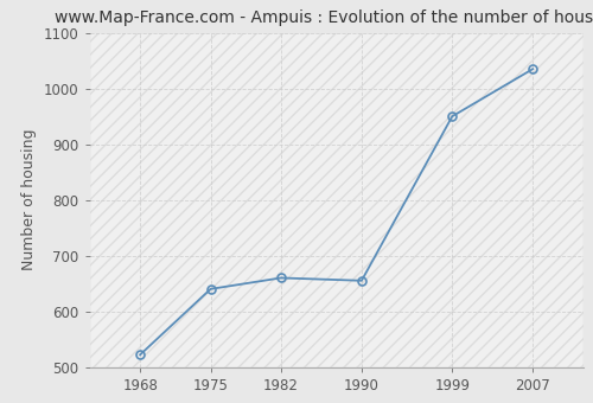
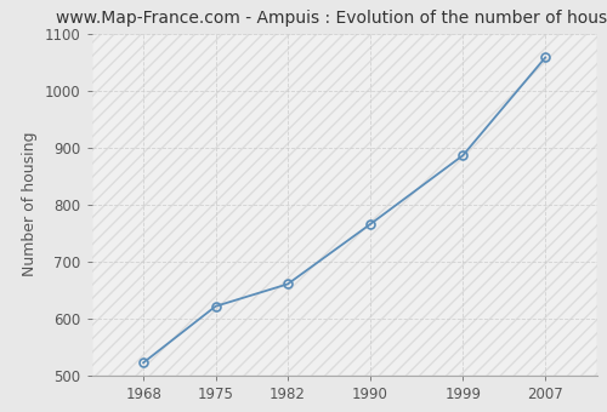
1975: 640 -> 621
1990: 655 -> 765
1999: 950 -> 886
2007: 1035 -> 1058
